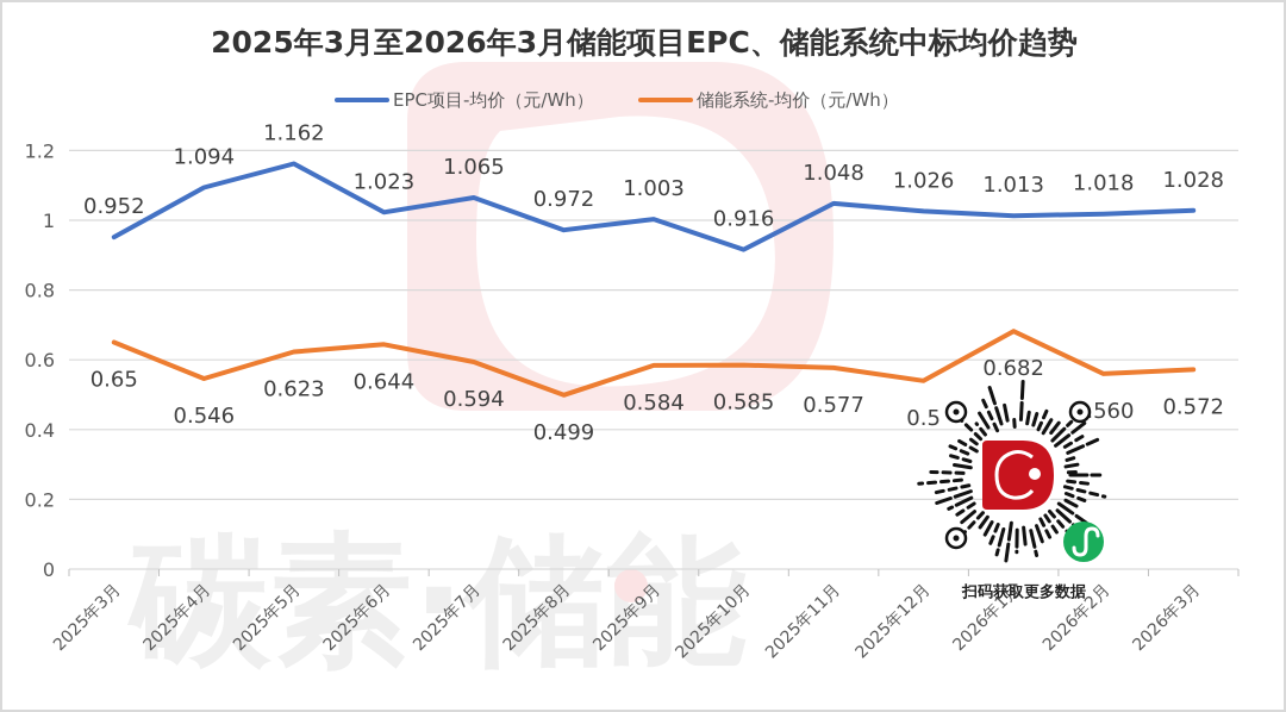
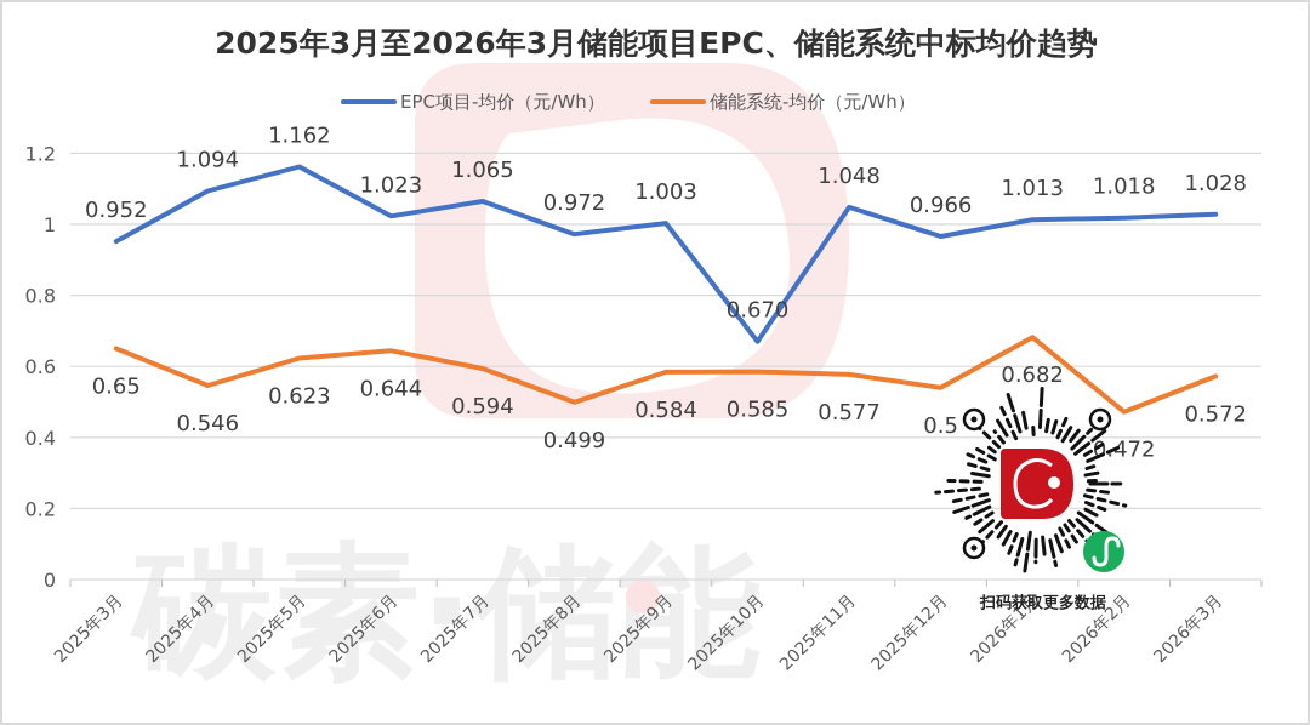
EPC项目-均价（元/Wh）/2025年10月: 0.916 -> 0.670
EPC项目-均价（元/Wh）/2025年12月: 1.026 -> 0.966
储能系统-均价（元/Wh）/2026年2月: 0.560 -> 0.472
